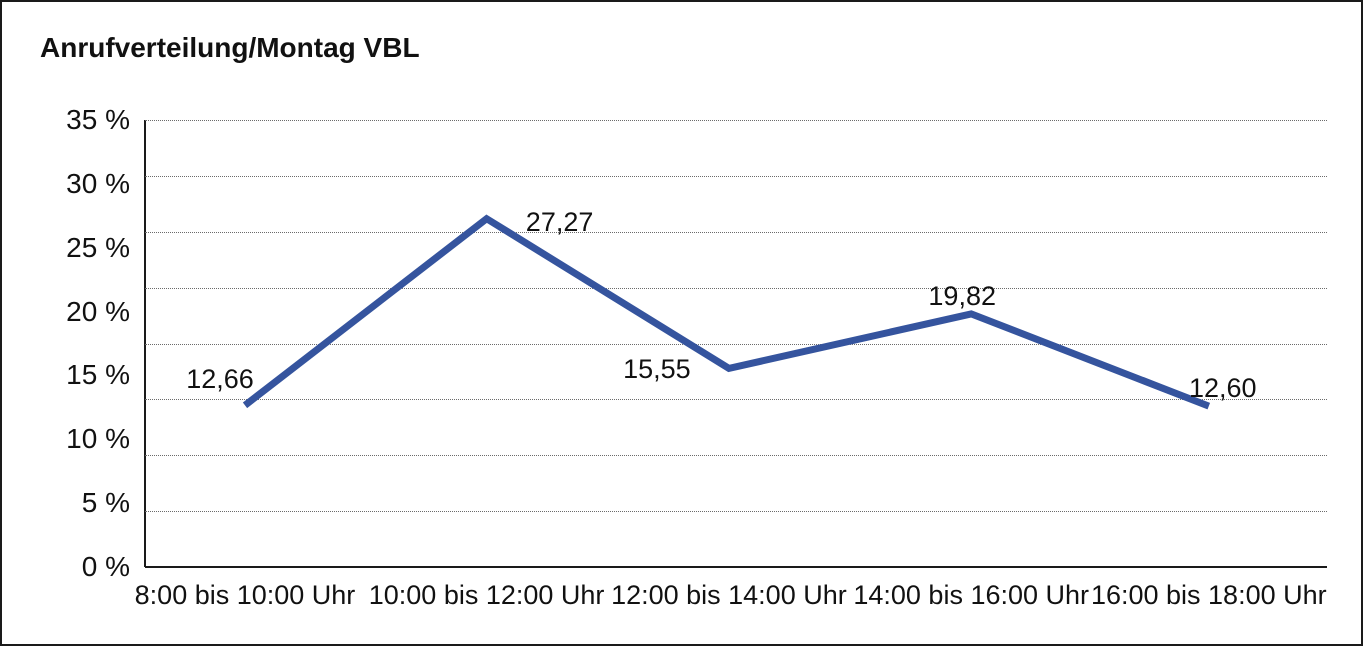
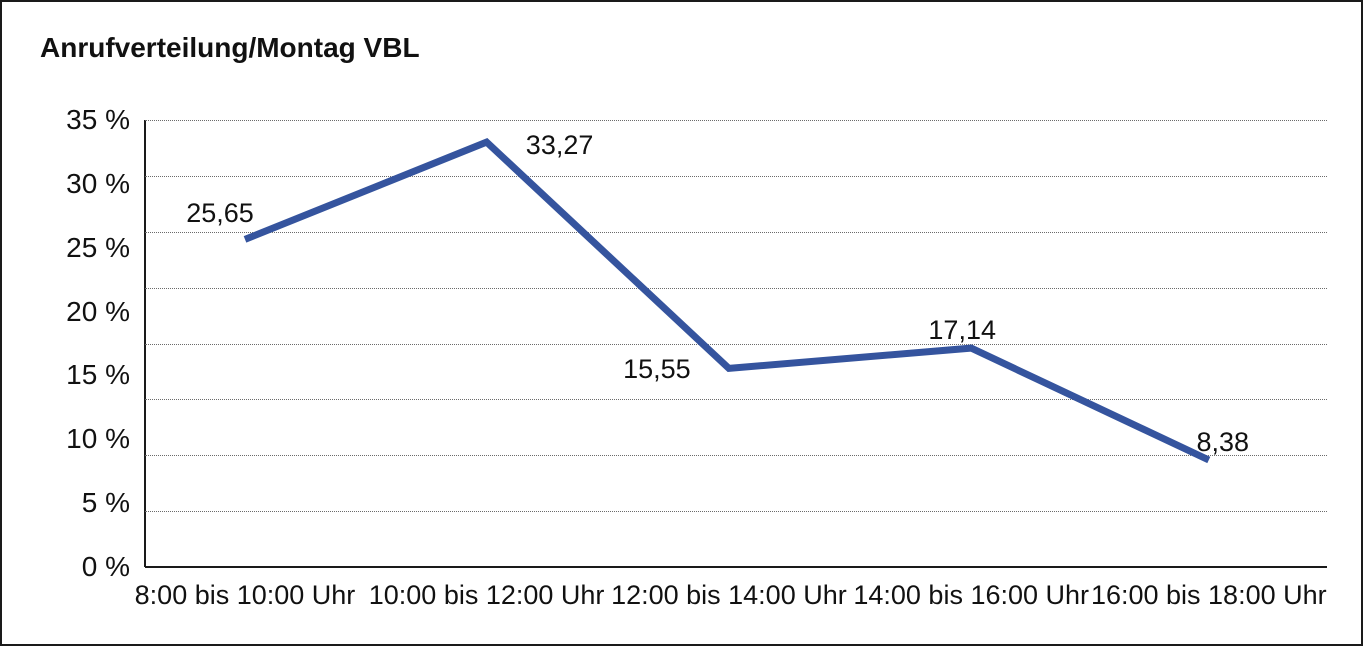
8:00 bis 10:00 Uhr: 12,66 -> 25,65
10:00 bis 12:00 Uhr: 27,27 -> 33,27
14:00 bis 16:00 Uhr: 19,82 -> 17,14
16:00 bis 18:00 Uhr: 12,60 -> 8,38
